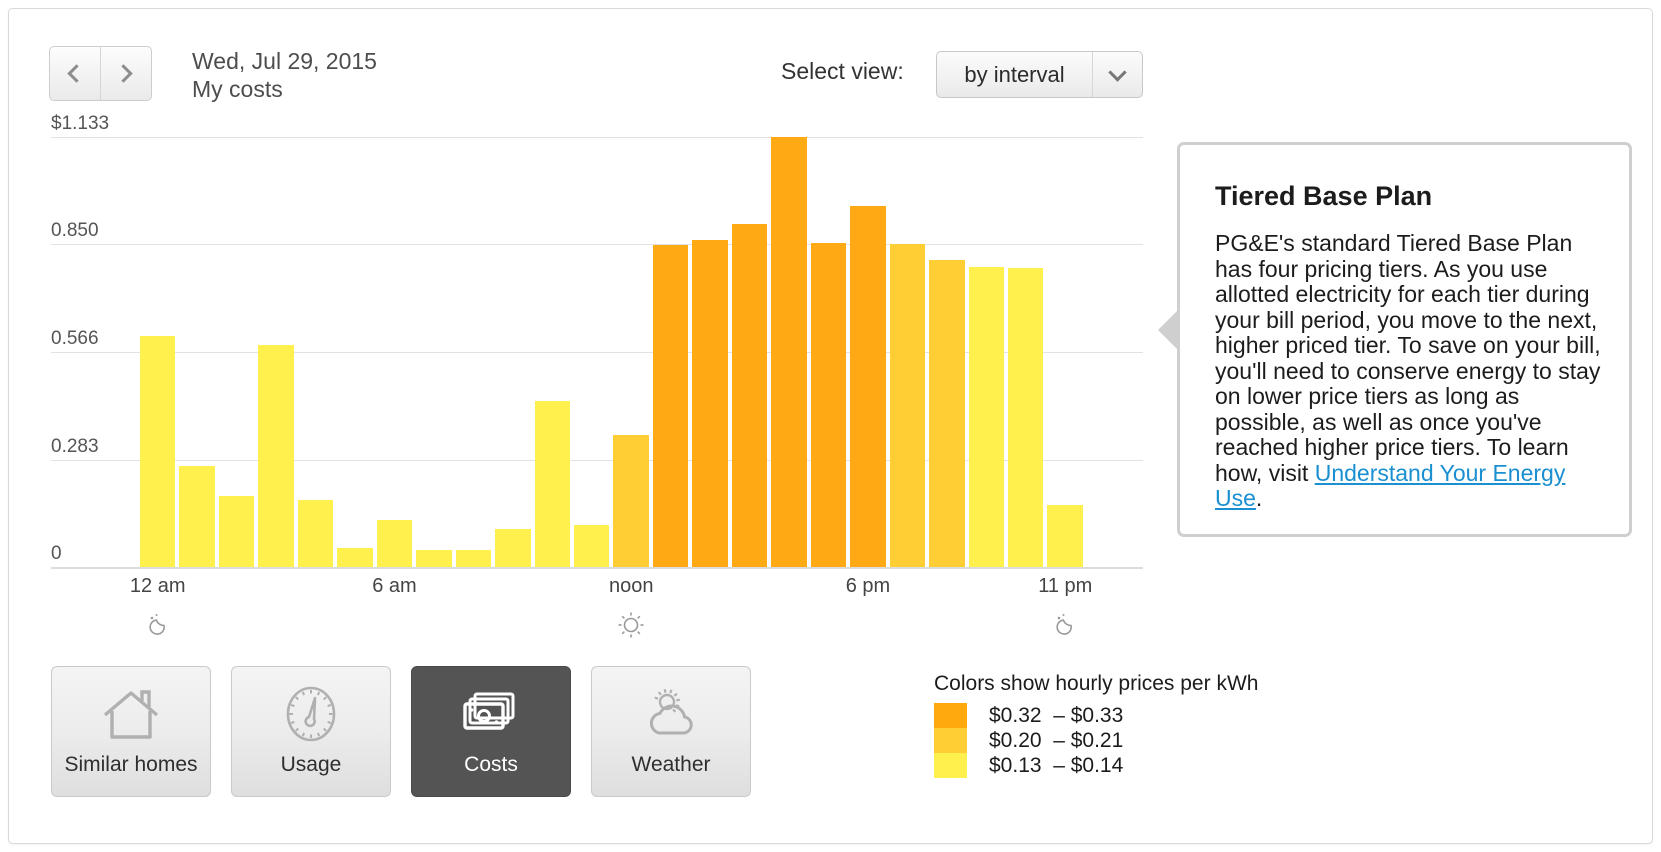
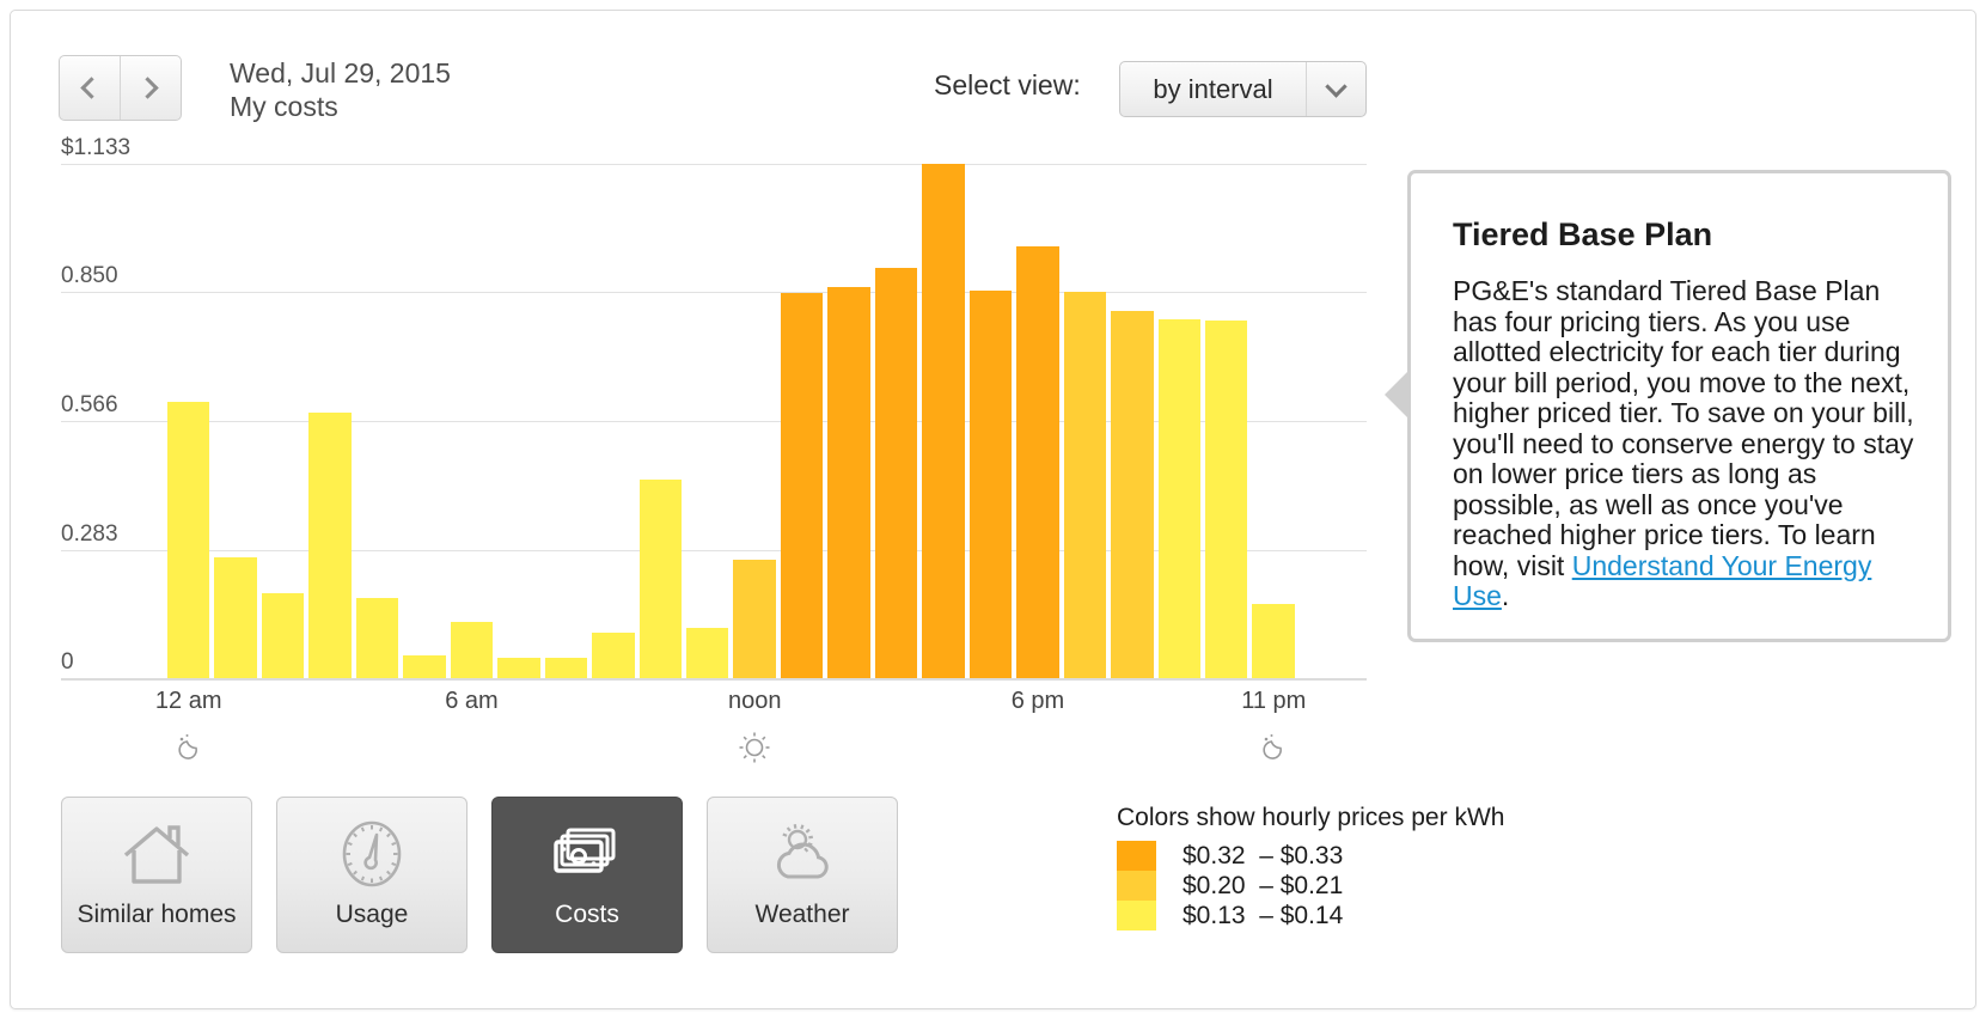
noon: $0.35 -> $0.26
